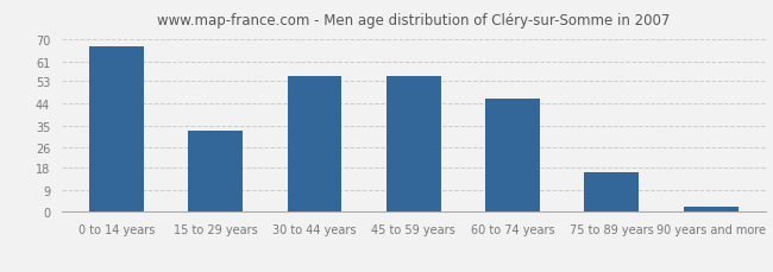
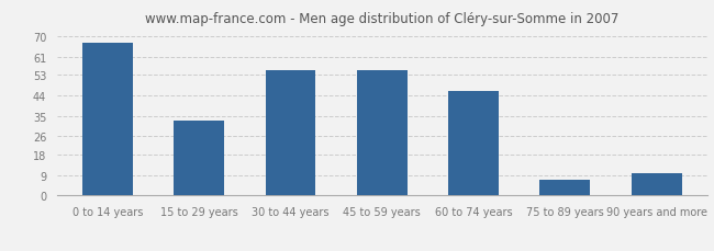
75 to 89 years: 16 -> 7
90 years and more: 2 -> 10
